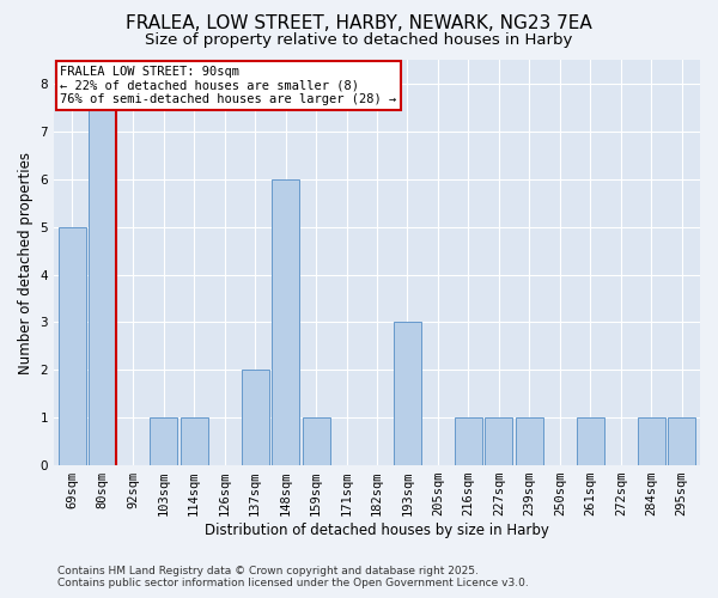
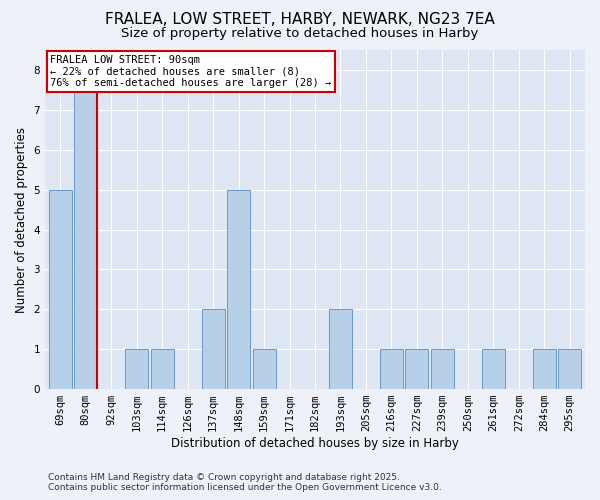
148sqm: 6 -> 5
193sqm: 3 -> 2
